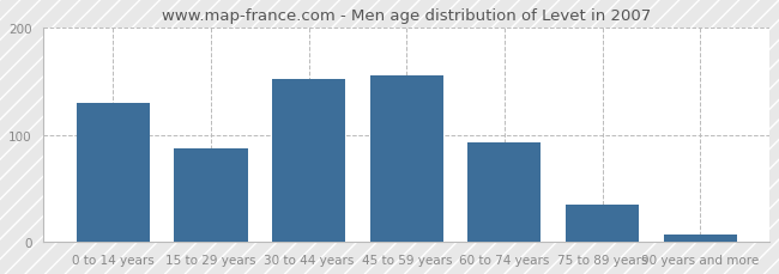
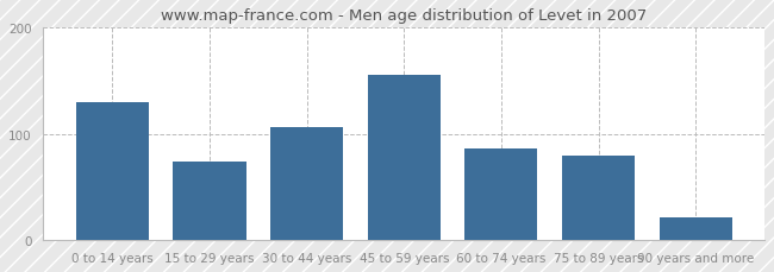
15 to 29 years: 87 -> 74
30 to 44 years: 152 -> 106
60 to 74 years: 93 -> 86
75 to 89 years: 35 -> 80
90 years and more: 7 -> 22
